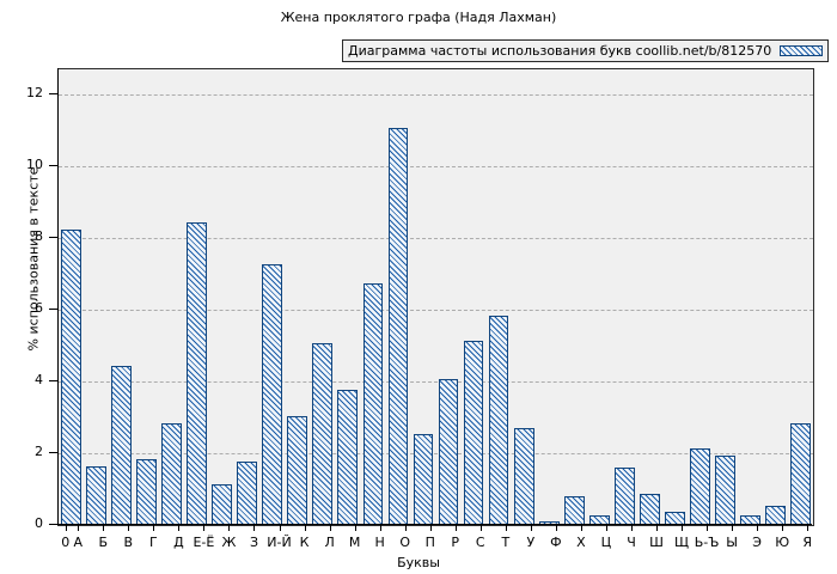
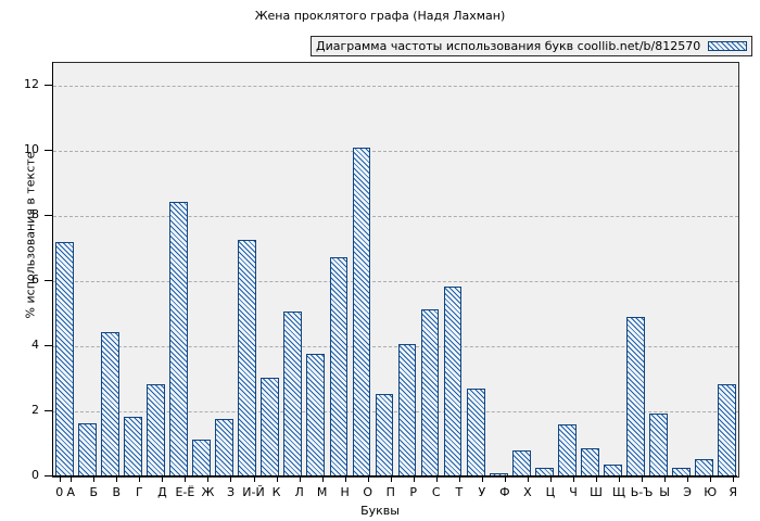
А: 8.2 -> 7.2
О: 11.1 -> 10.1
Ь-Ъ: 2.1 -> 4.9
